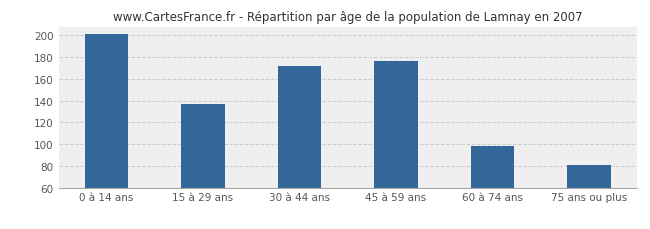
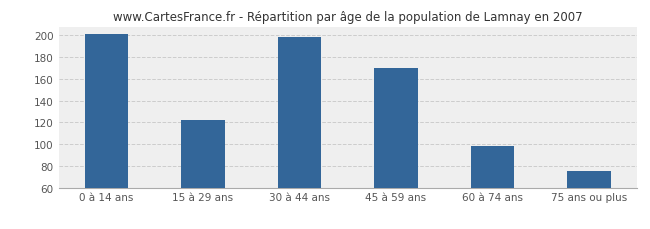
15 à 29 ans: 137 -> 122
30 à 44 ans: 172 -> 198
45 à 59 ans: 176 -> 170
75 ans ou plus: 81 -> 75
